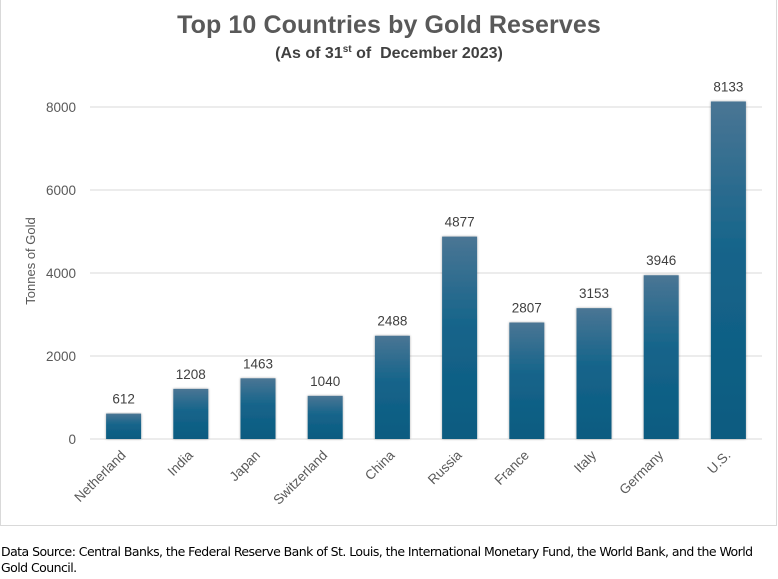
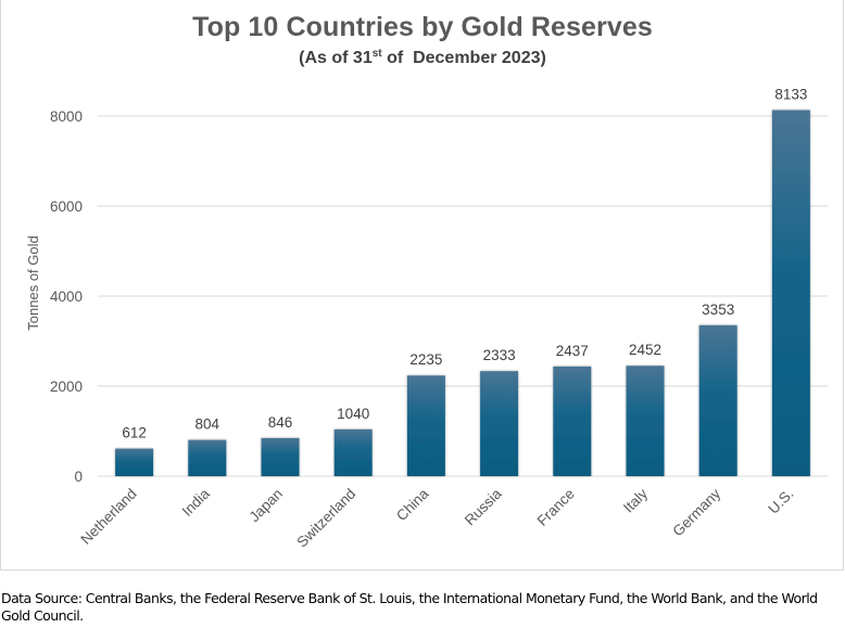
India: 1208 -> 804
Japan: 1463 -> 846
China: 2488 -> 2235
Russia: 4877 -> 2333
France: 2807 -> 2437
Italy: 3153 -> 2452
Germany: 3946 -> 3353
